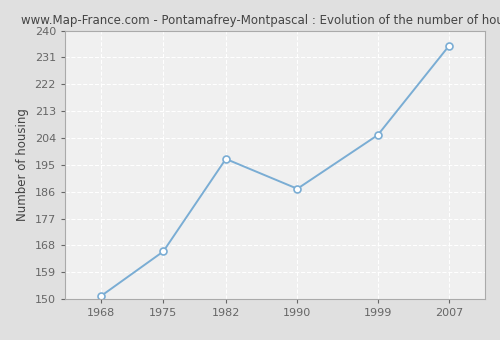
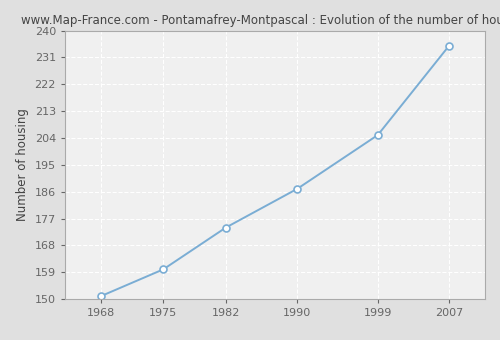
1975: 166 -> 160
1982: 197 -> 174
